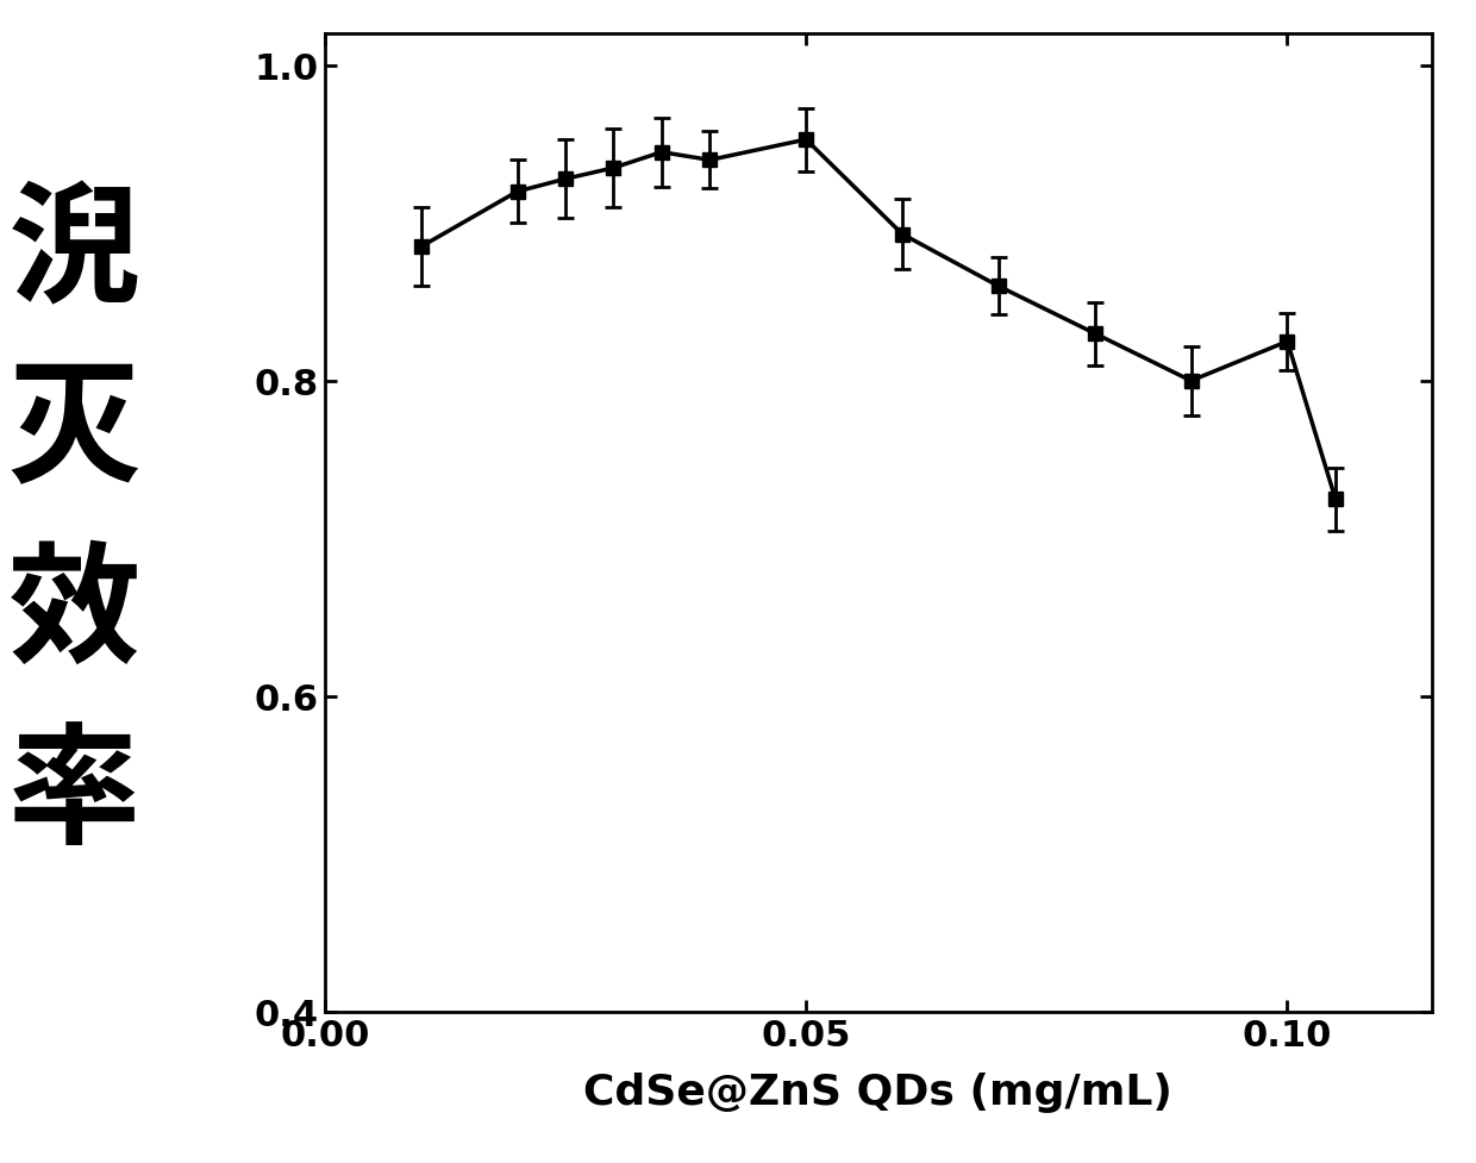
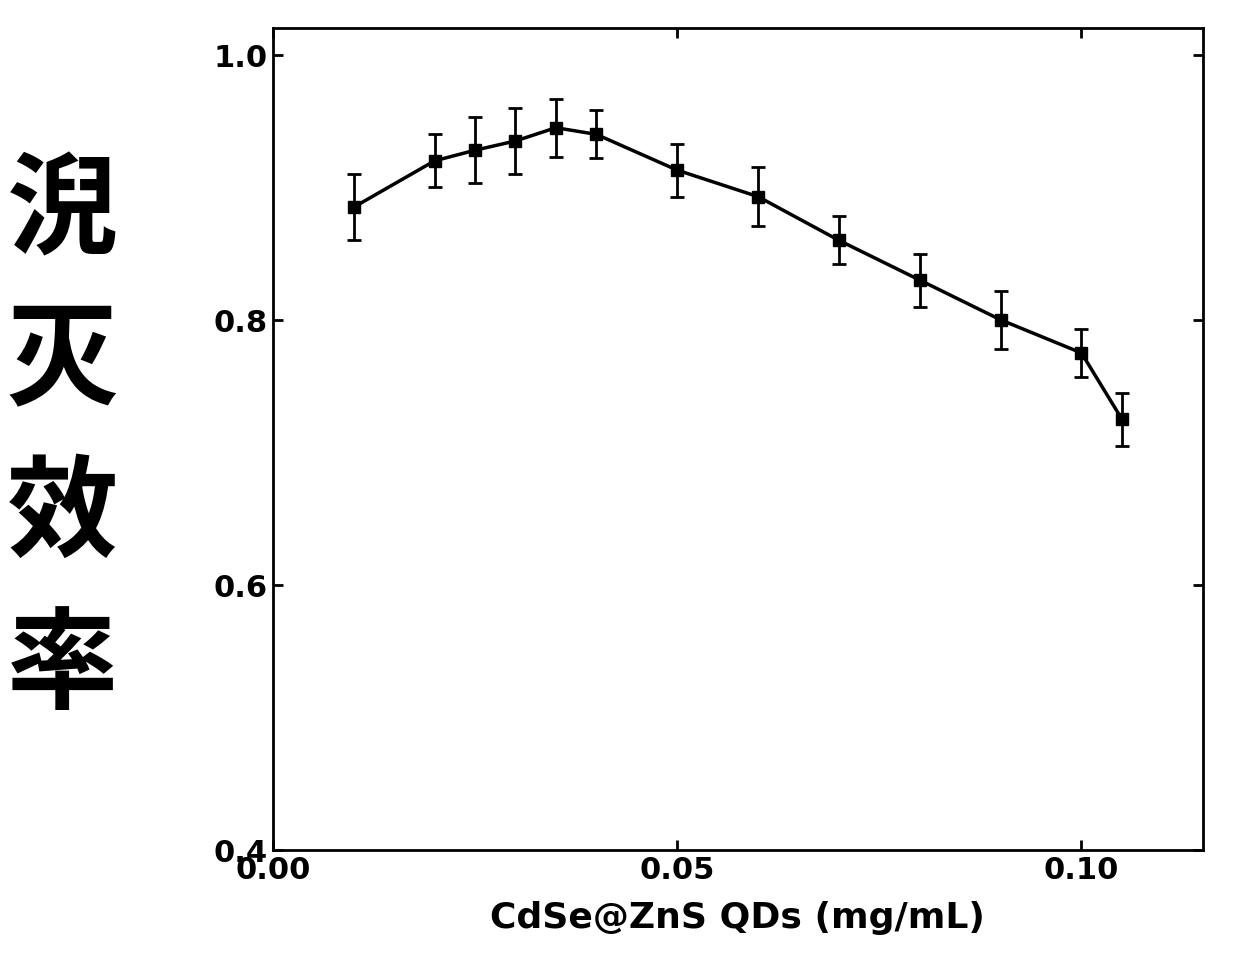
0.05: 0.953 -> 0.913
0.10: 0.825 -> 0.775
